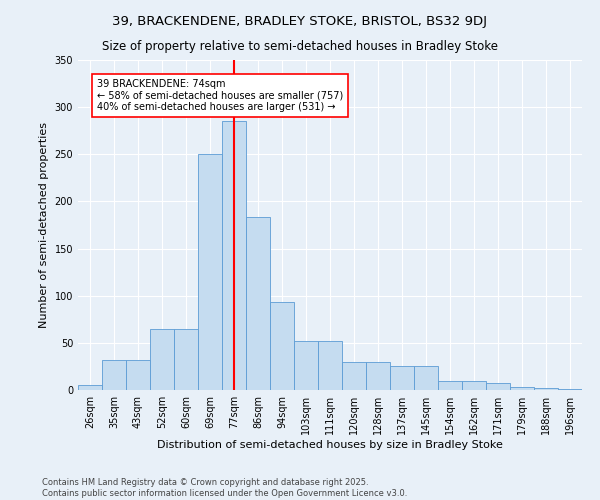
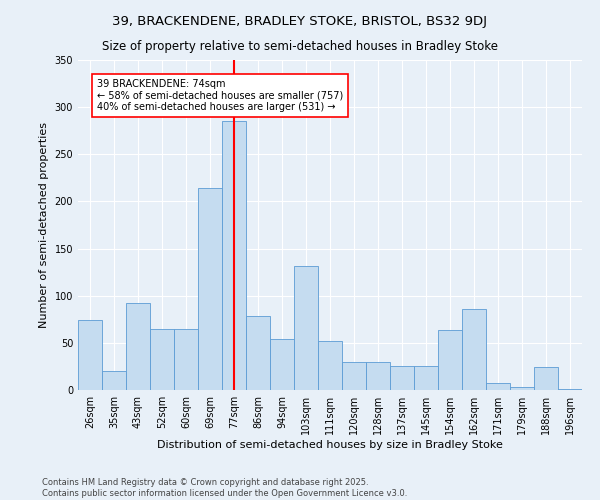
26sqm: 5 -> 74
35sqm: 32 -> 20
43sqm: 32 -> 92
69sqm: 250 -> 214
86sqm: 183 -> 78
94sqm: 93 -> 54
103sqm: 52 -> 132
154sqm: 10 -> 64
162sqm: 10 -> 86
188sqm: 2 -> 24
